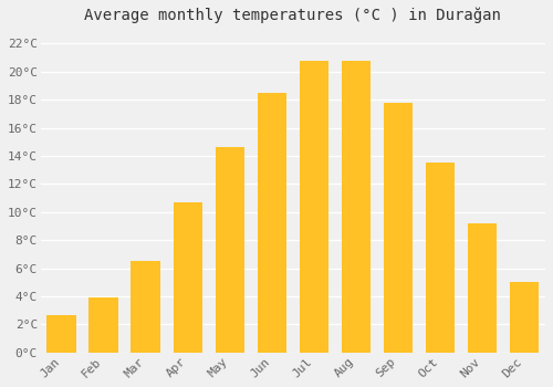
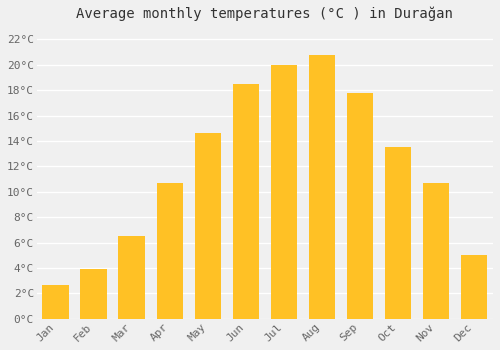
Jul: 20.8°C -> 20.0°C
Nov: 9.2°C -> 10.7°C
